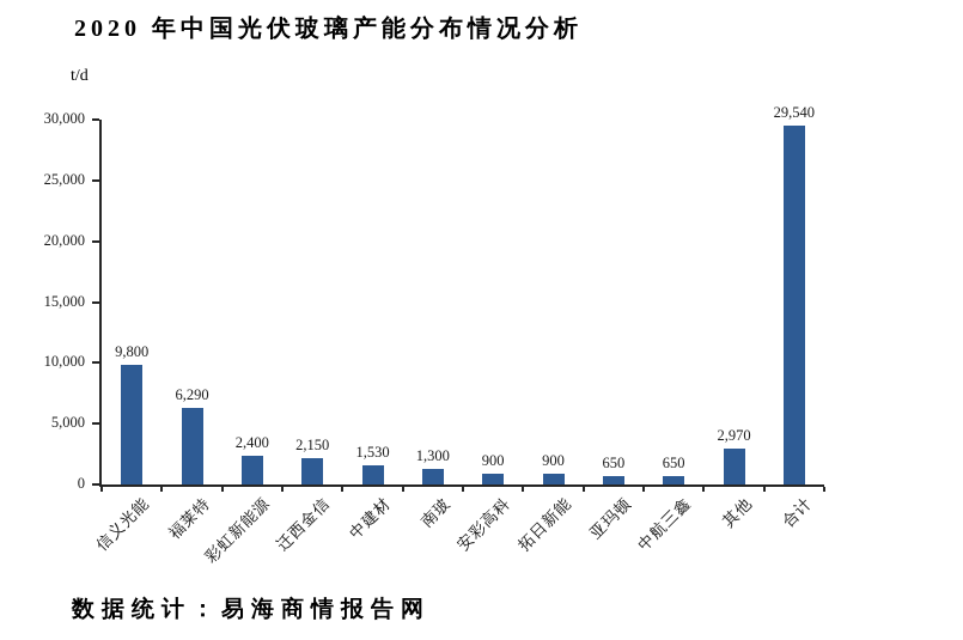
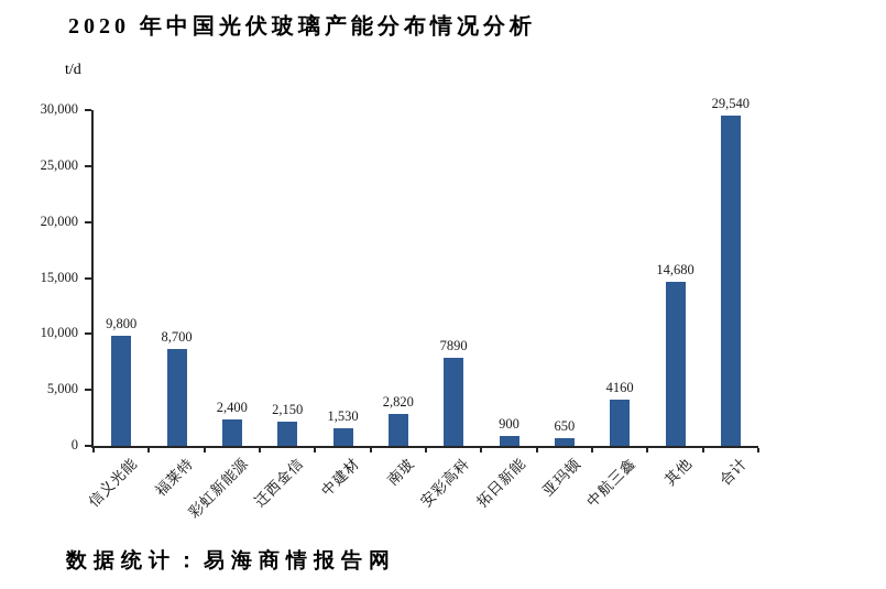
福莱特: 6,290 -> 8,700
南玻: 1,300 -> 2,820
安彩高科: 900 -> 7890
中航三鑫: 650 -> 4160
其他: 2,970 -> 14,680
